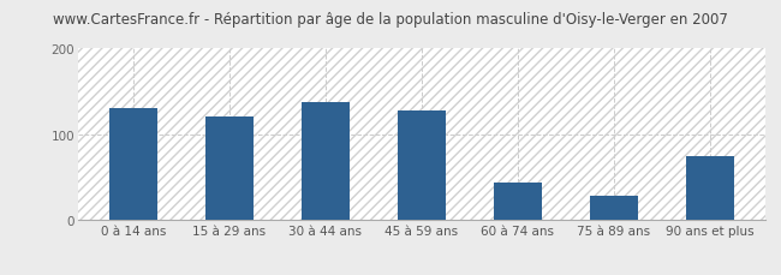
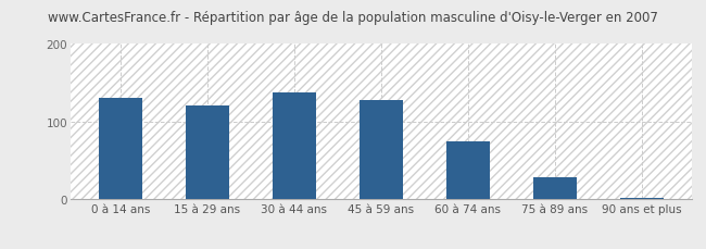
60 à 74 ans: 44 -> 75
90 ans et plus: 74 -> 2
